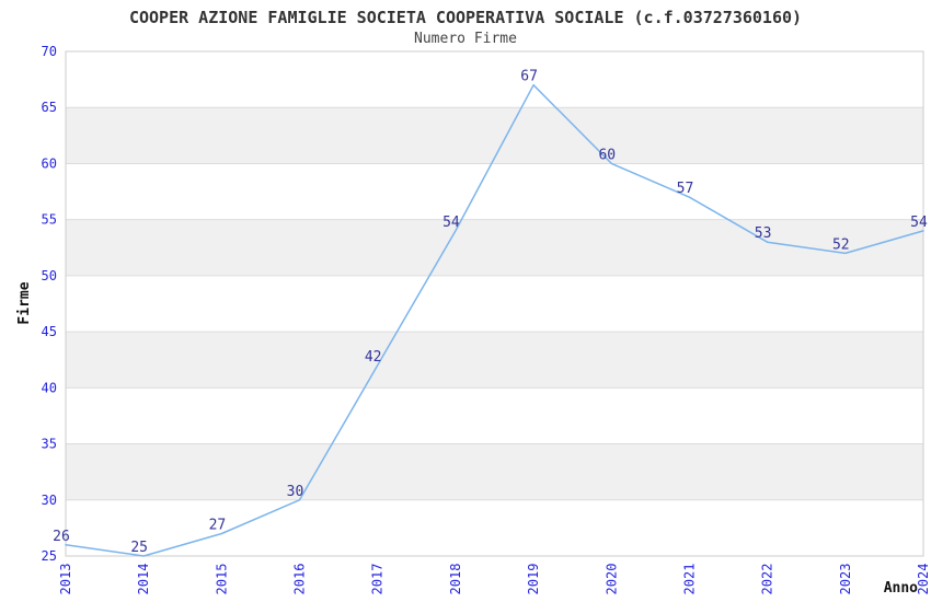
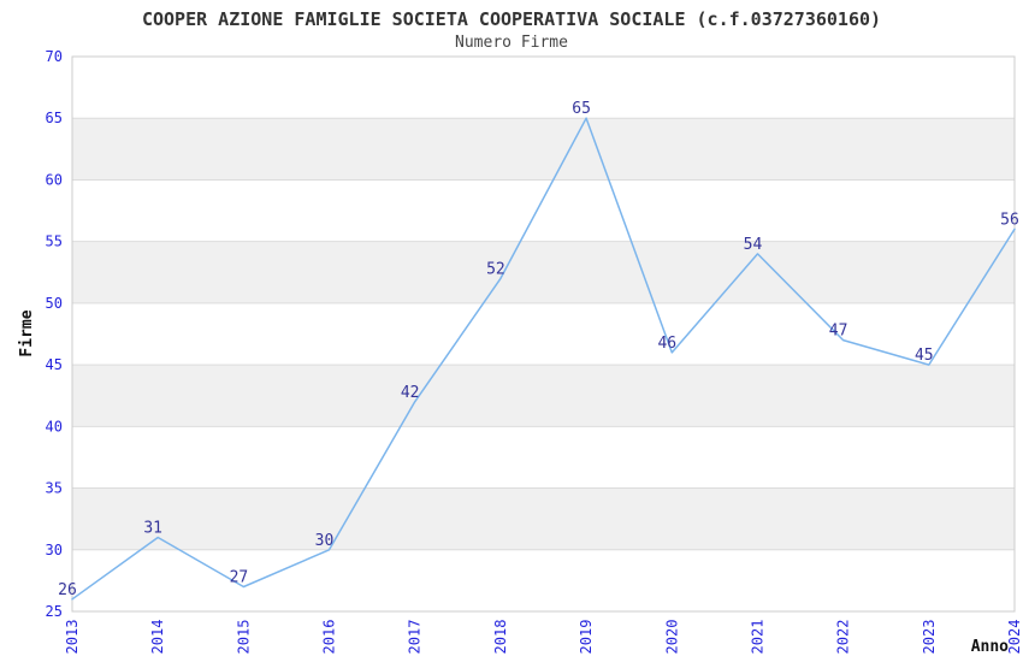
2014: 25 -> 31
2018: 54 -> 52
2019: 67 -> 65
2020: 60 -> 46
2021: 57 -> 54
2022: 53 -> 47
2023: 52 -> 45
2024: 54 -> 56
